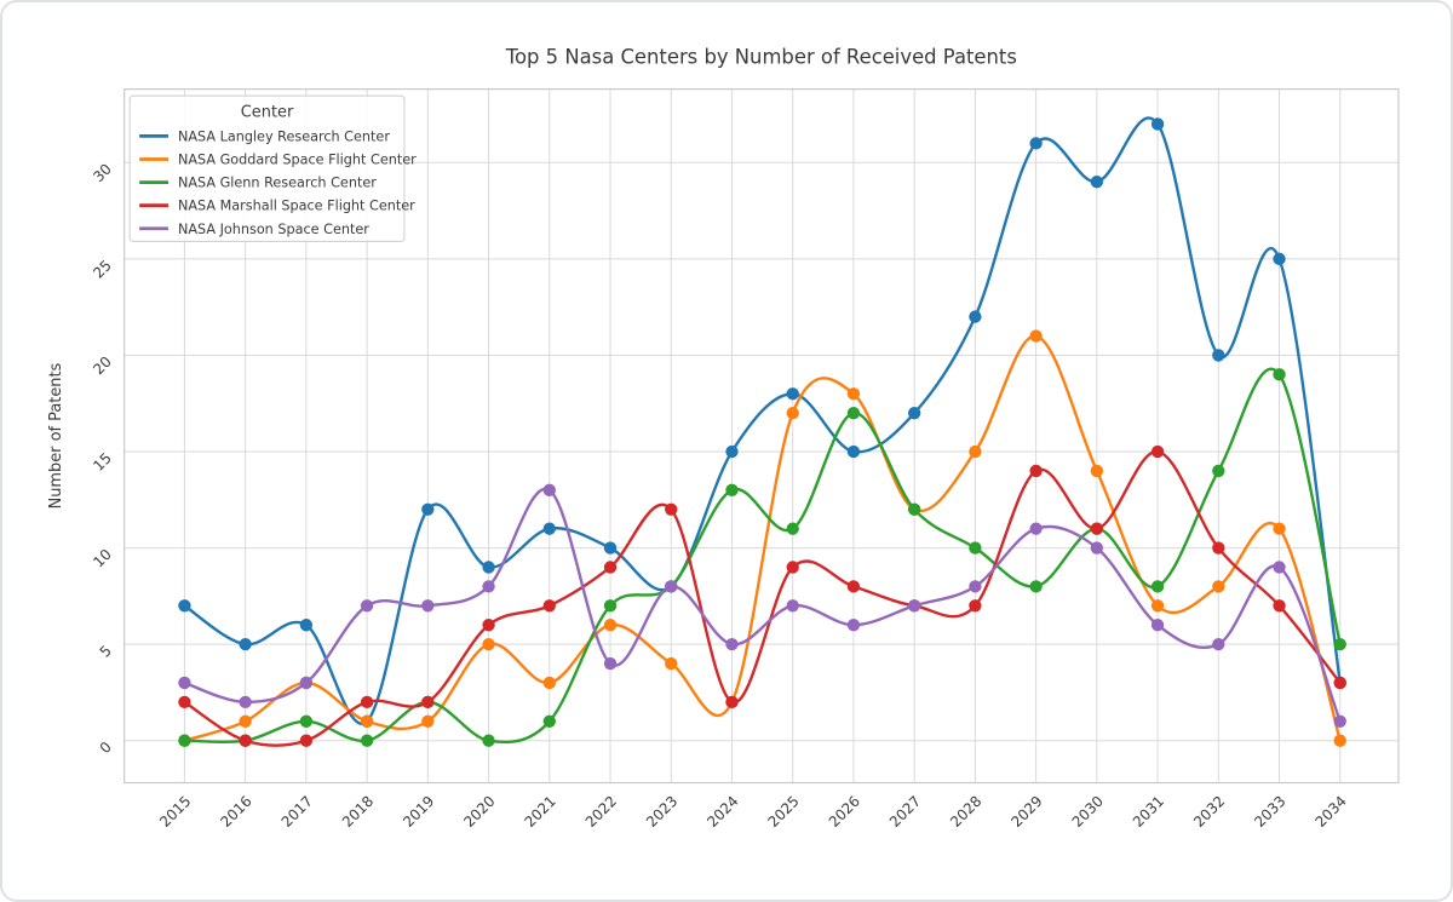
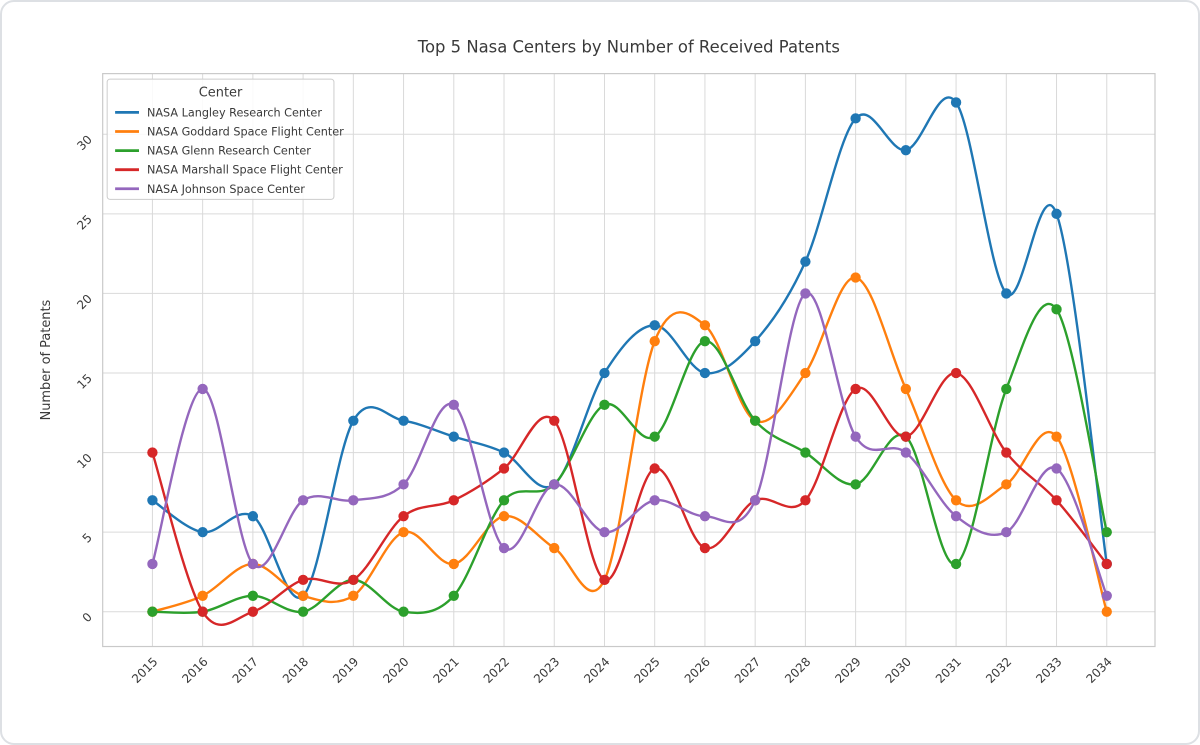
NASA Marshall Space Flight Center/2015: 2 -> 10
NASA Johnson Space Center/2016: 2 -> 14
NASA Langley Research Center/2020: 9 -> 12
NASA Marshall Space Flight Center/2026: 8 -> 4
NASA Johnson Space Center/2028: 8 -> 20
NASA Glenn Research Center/2031: 8 -> 3
